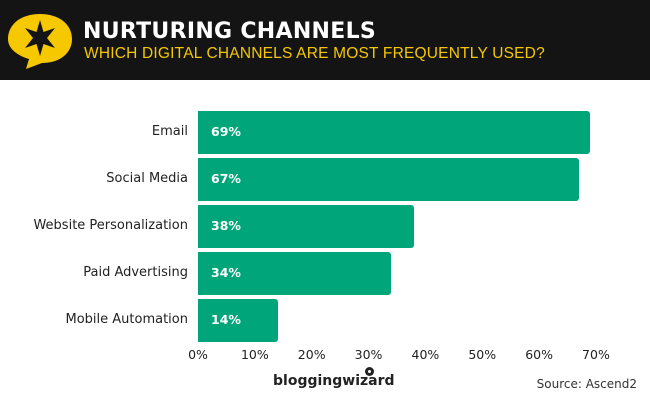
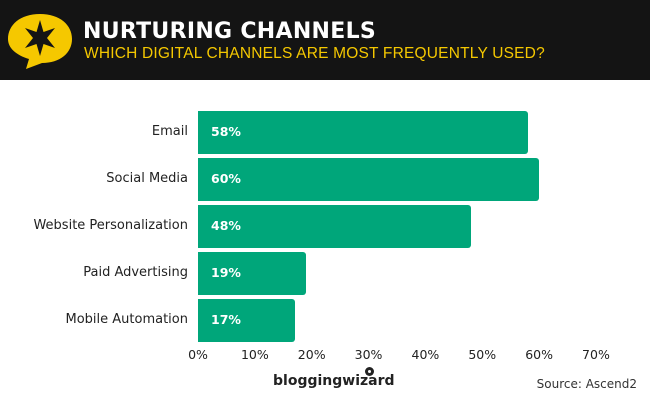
Email: 69% -> 58%
Social Media: 67% -> 60%
Website Personalization: 38% -> 48%
Paid Advertising: 34% -> 19%
Mobile Automation: 14% -> 17%
